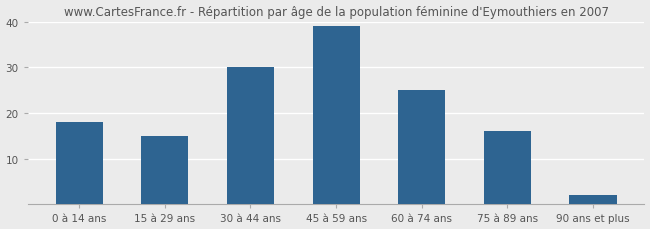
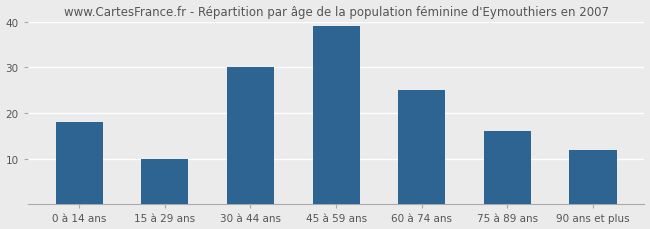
15 à 29 ans: 15 -> 10
90 ans et plus: 2 -> 12
